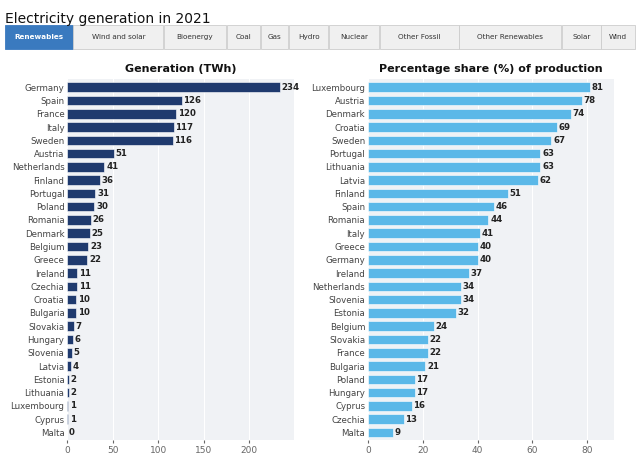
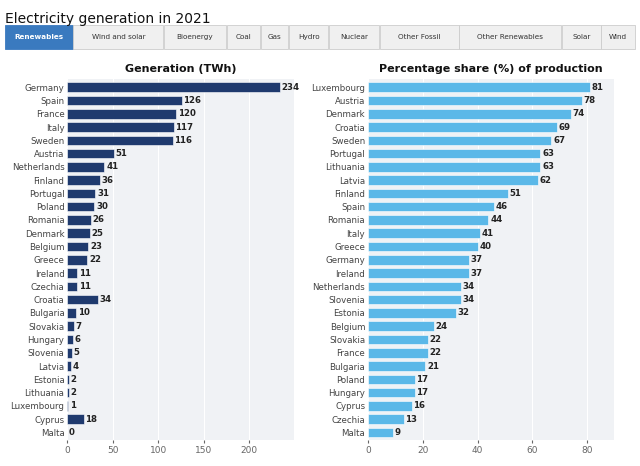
Generation (TWh)/Croatia: 10 -> 34
Generation (TWh)/Cyprus: 1 -> 18
Percentage share (%) of production/Germany: 40 -> 37
